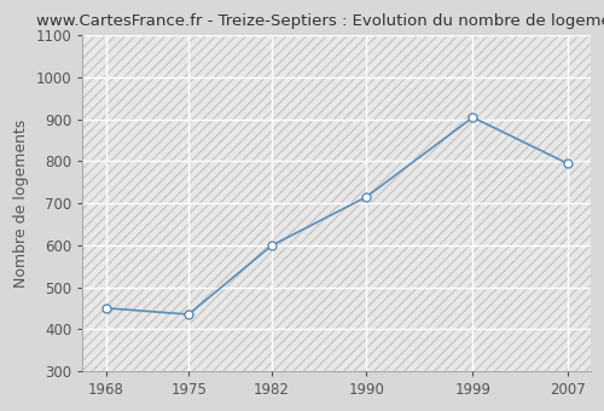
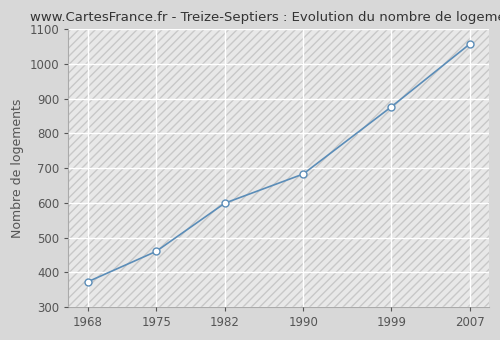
1968: 450 -> 372
1975: 435 -> 460
1990: 715 -> 683
1999: 905 -> 877
2007: 795 -> 1058
